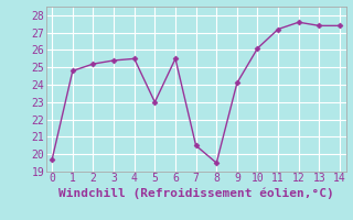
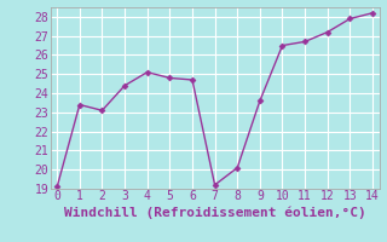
0: 19.7 -> 19.1
1: 24.8 -> 23.4
2: 25.2 -> 23.1
3: 25.4 -> 24.4
4: 25.5 -> 25.1
5: 23.0 -> 24.8
6: 25.5 -> 24.7
7: 20.5 -> 19.2
8: 19.5 -> 20.1
9: 24.1 -> 23.6
10: 26.1 -> 26.5
11: 27.2 -> 26.7
12: 27.6 -> 27.2
13: 27.4 -> 27.9
14: 27.4 -> 28.2
